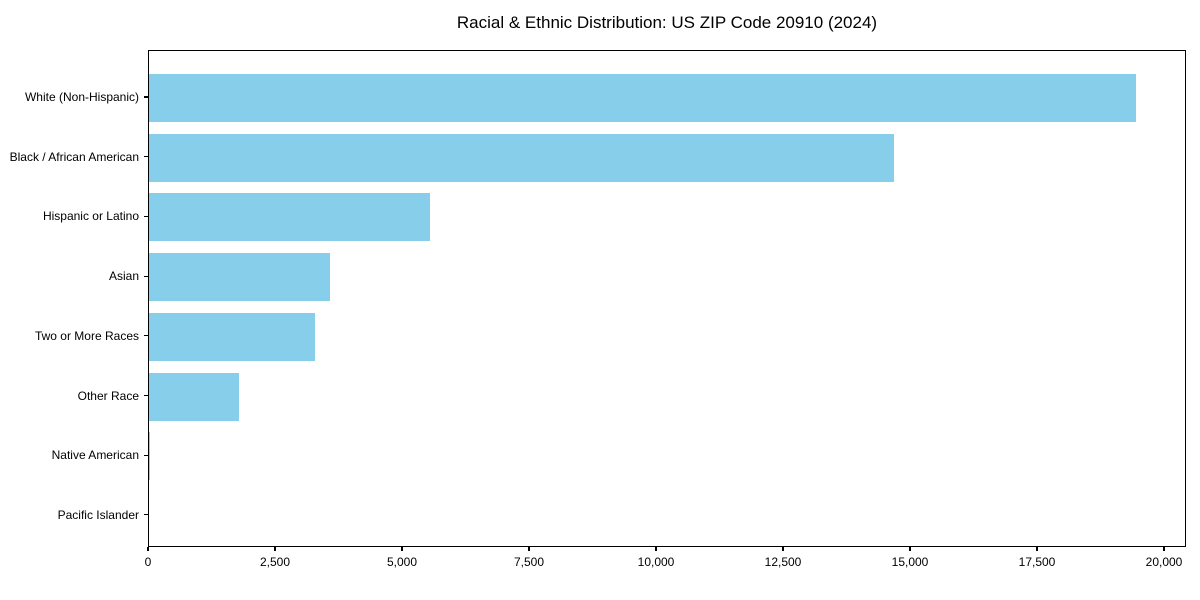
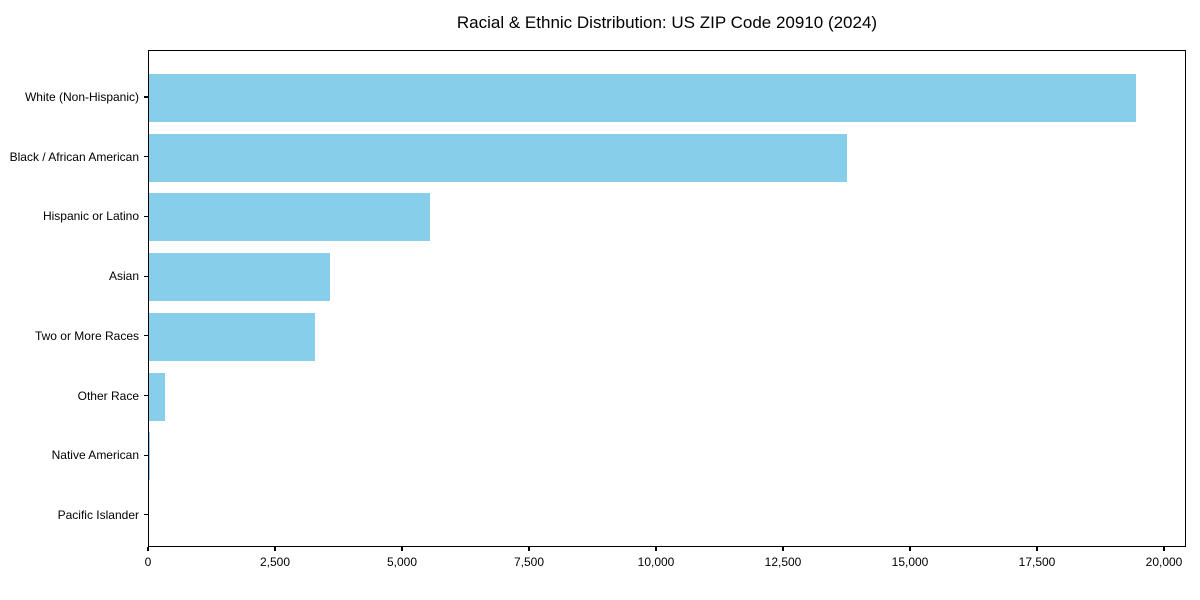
Black / African American: 14700 -> 13800
Other Race: 1800 -> 400
